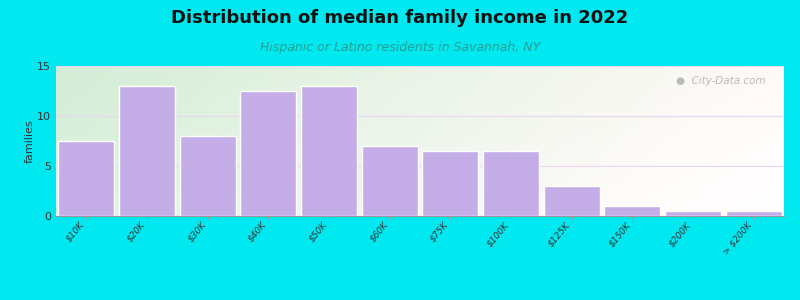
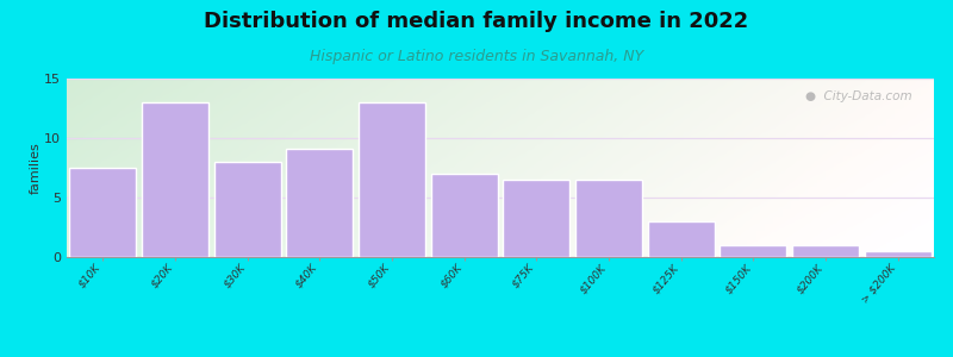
$40K: 12.5 -> 9.1
$200K: 0.5 -> 1.0
